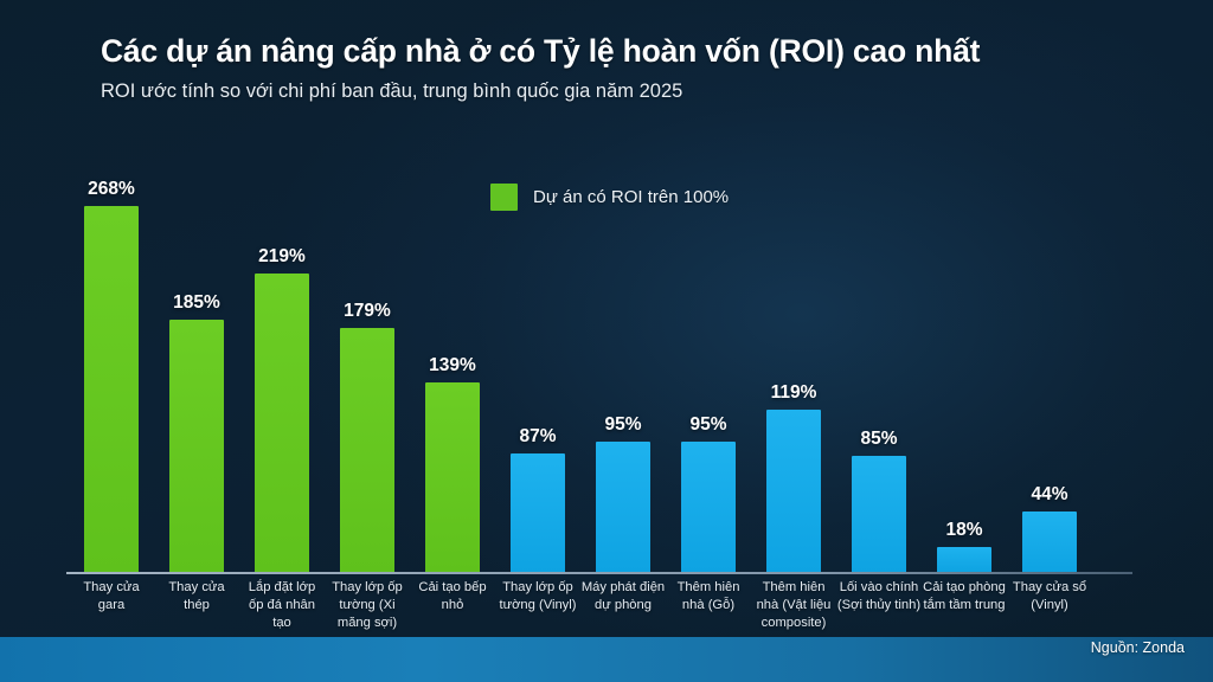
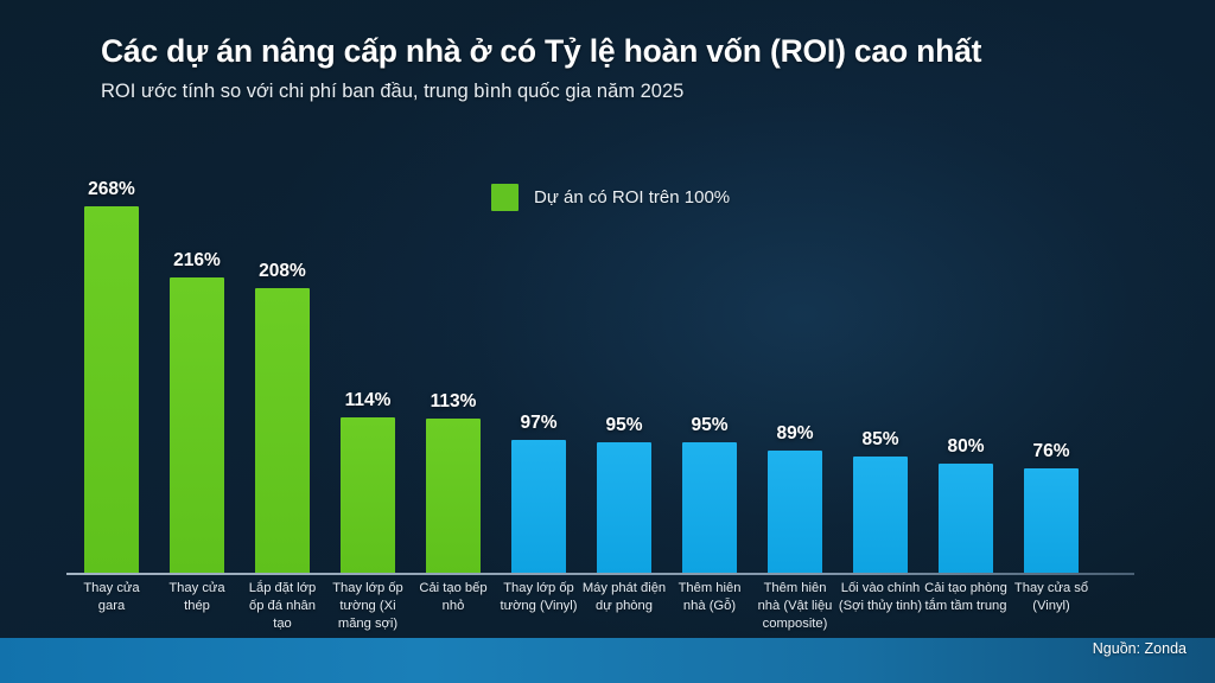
Thay cửa thép: 185% -> 216%
Lắp đặt lớp ốp đá nhân tạo: 219% -> 208%
Thay lớp ốp tường (Xi măng sợi): 179% -> 114%
Cải tạo bếp nhỏ: 139% -> 113%
Thay lớp ốp tường (Vinyl): 87% -> 97%
Thêm hiên nhà (Vật liệu composite): 119% -> 89%
Cải tạo phòng tắm tầm trung: 18% -> 80%
Thay cửa sổ (Vinyl): 44% -> 76%
